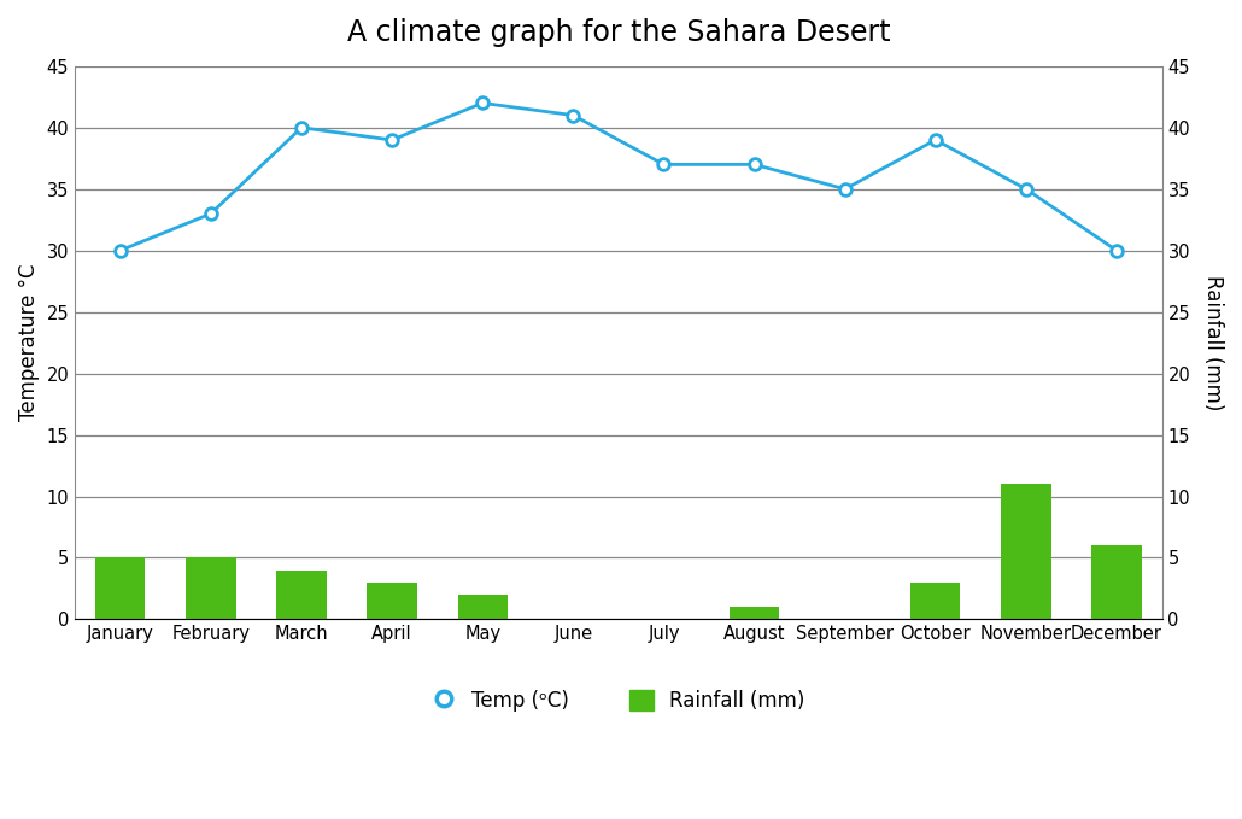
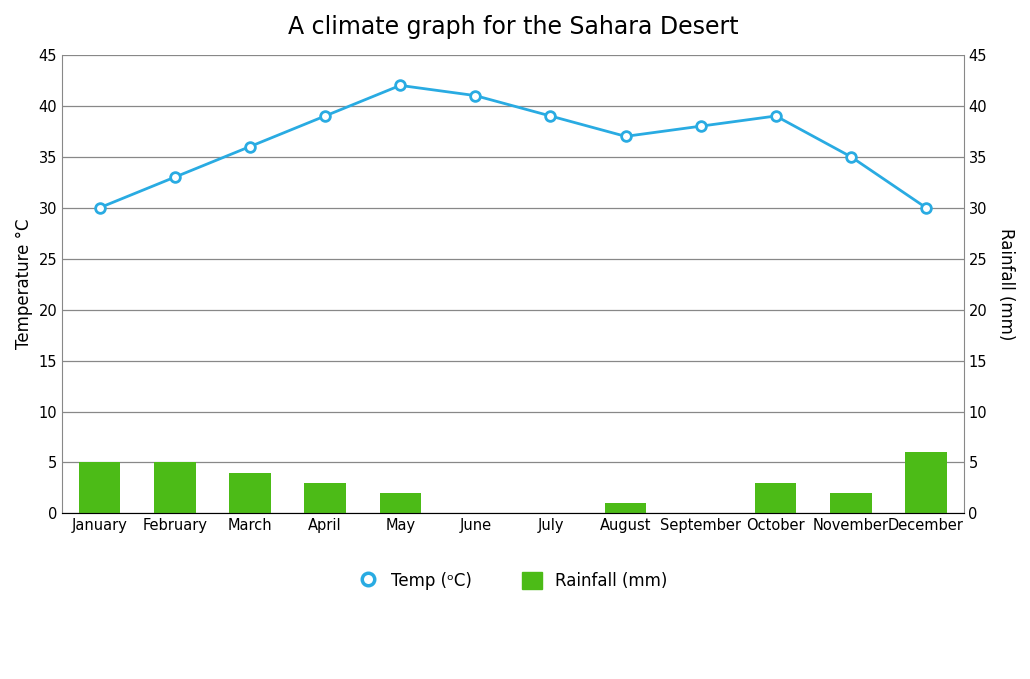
Temp (ᵒC)/March: 40 -> 36
Temp (ᵒC)/July: 37 -> 39
Temp (ᵒC)/September: 35 -> 38
Rainfall (mm)/November: 11 -> 2
